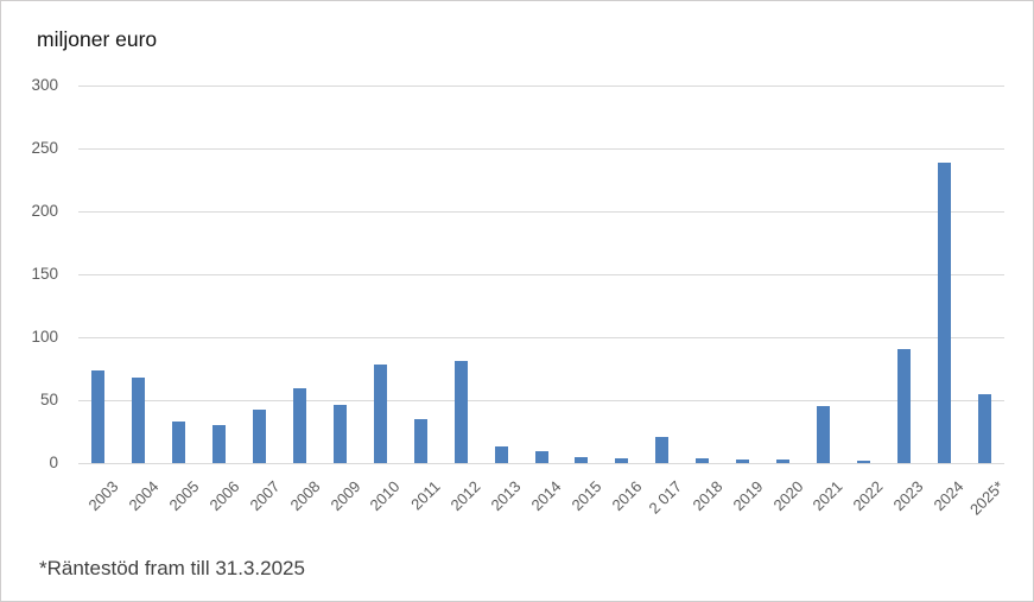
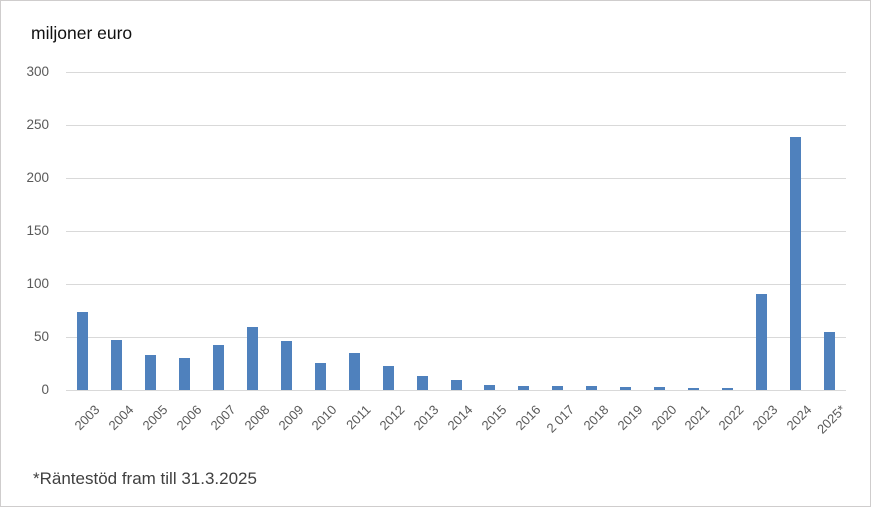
2004: 68 -> 47
2010: 78 -> 25
2012: 81 -> 23
2 017: 21 -> 4
2021: 45 -> 2
